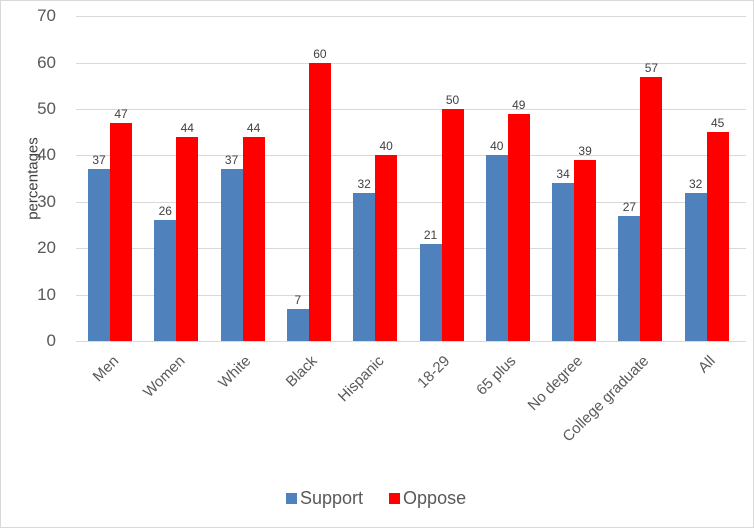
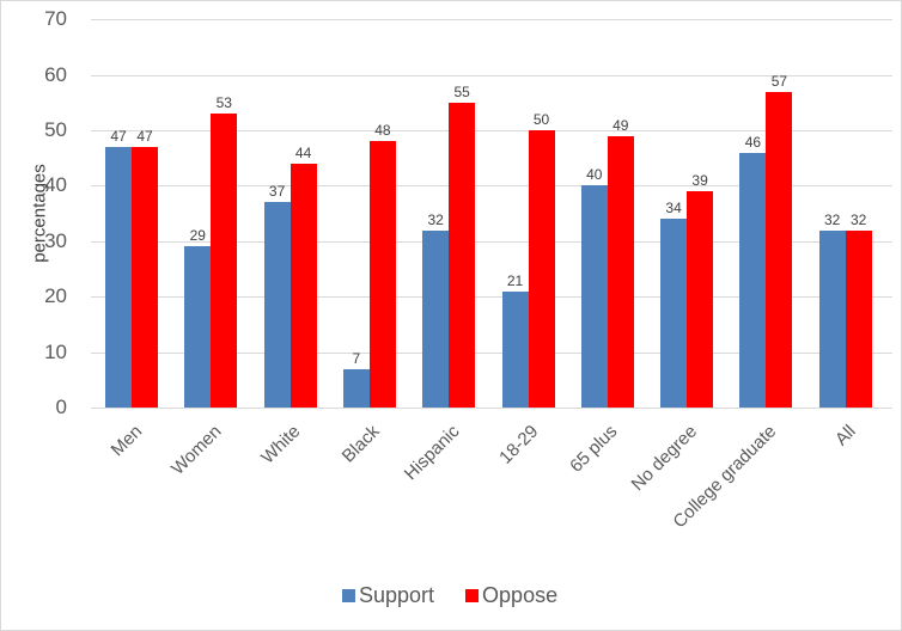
Support/Men: 37 -> 47
Support/Women: 26 -> 29
Oppose/Women: 44 -> 53
Oppose/Black: 60 -> 48
Oppose/Hispanic: 40 -> 55
Support/College graduate: 27 -> 46
Oppose/All: 45 -> 32
